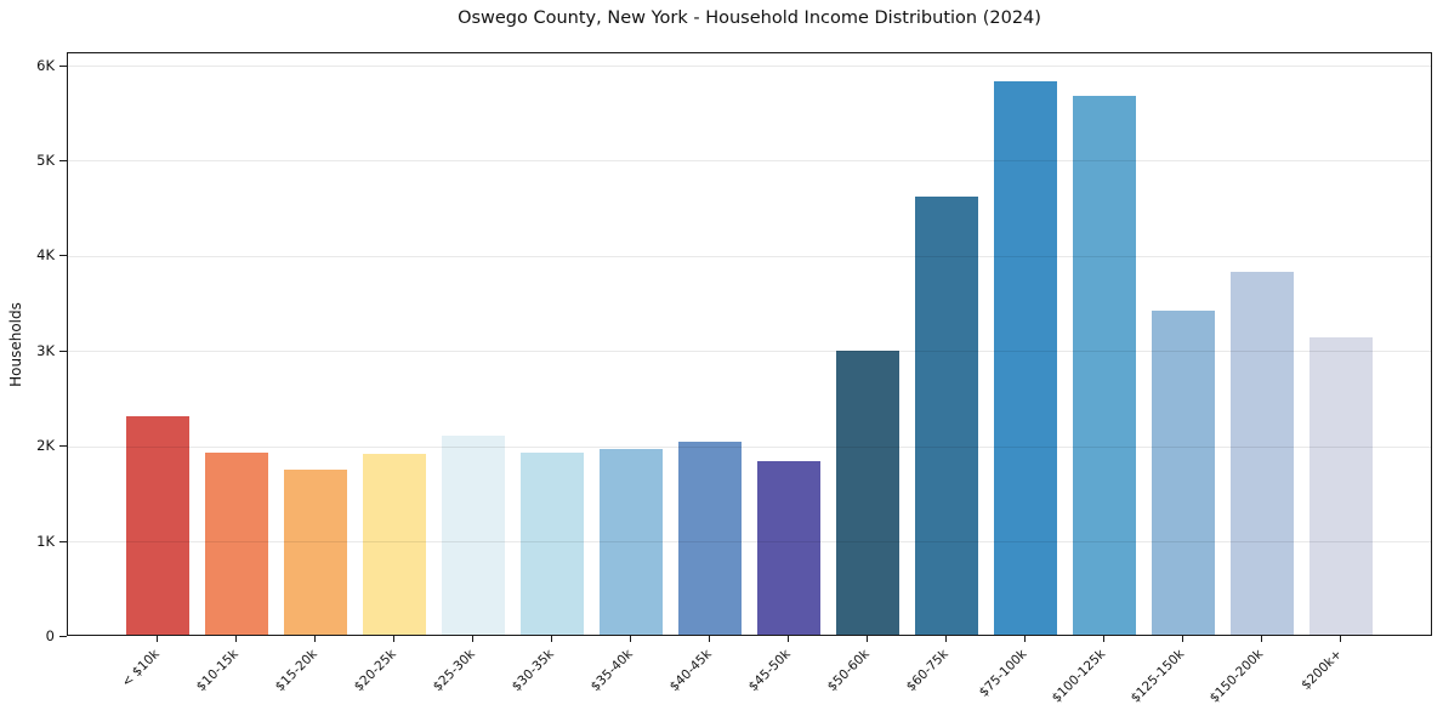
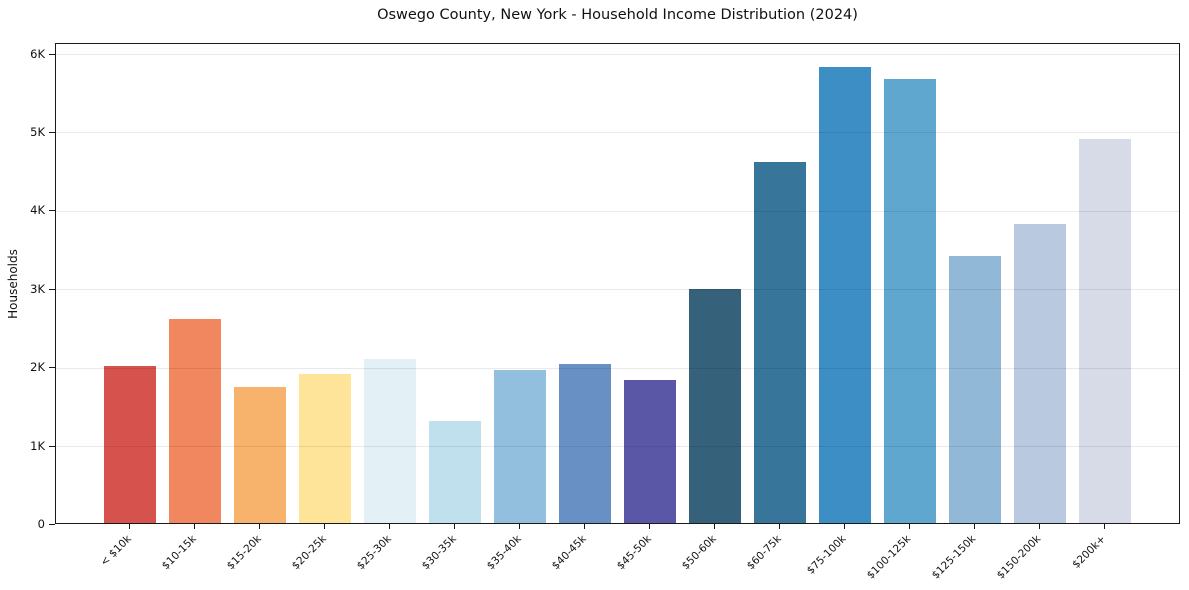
< $10k: 2.3K -> 2.0K
$10-15k: 1.9K -> 2.6K
$30-35k: 1.9K -> 1.3K
$200k+: 3.1K -> 4.9K
